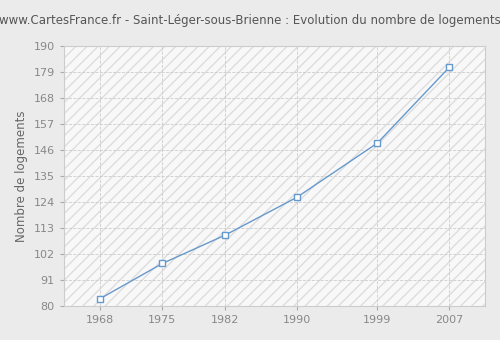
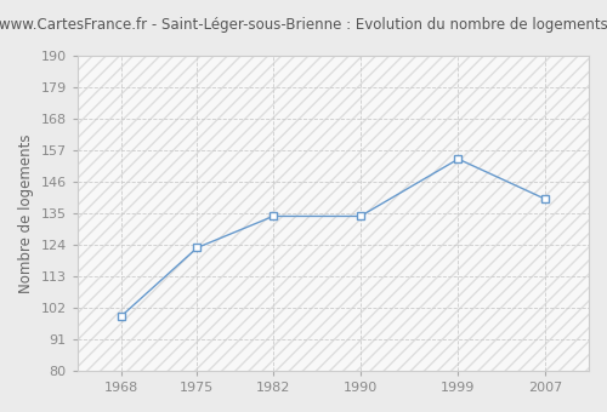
1968: 83 -> 99
1975: 98 -> 123
1982: 110 -> 134
1990: 126 -> 134
1999: 149 -> 154
2007: 181 -> 140
